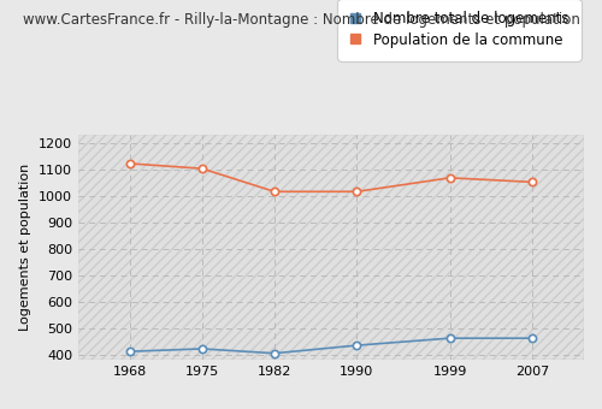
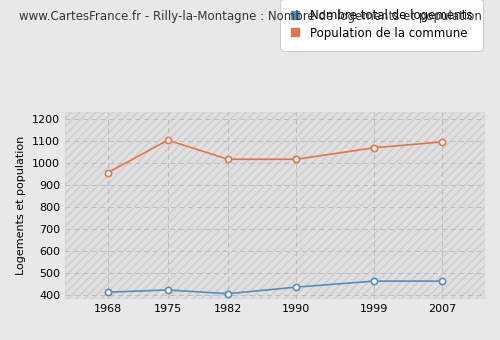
Population de la commune/1968: 1122 -> 955
Population de la commune/2007: 1052 -> 1095
